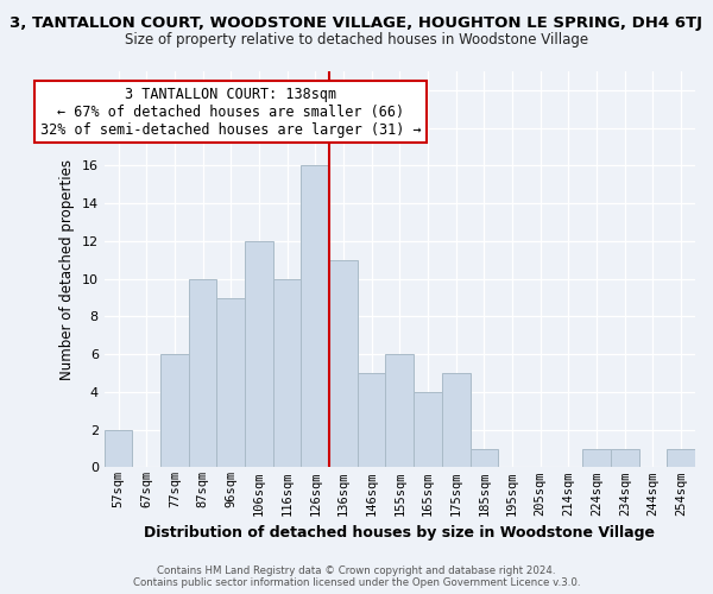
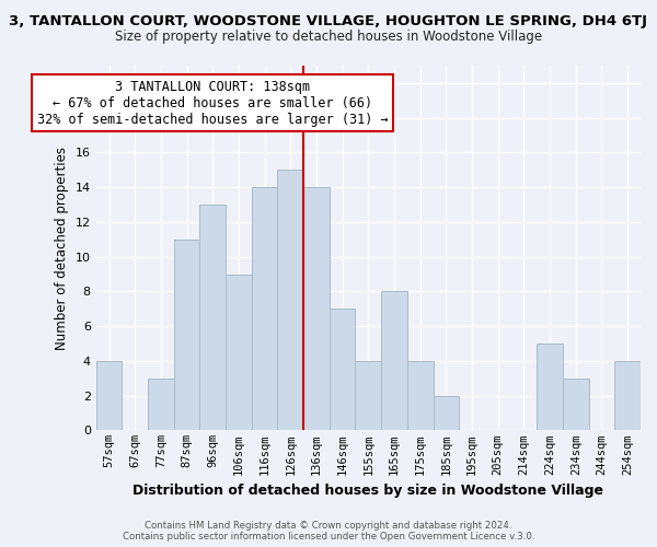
57sqm: 2 -> 4
77sqm: 6 -> 3
87sqm: 10 -> 11
96sqm: 9 -> 13
106sqm: 12 -> 9
116sqm: 10 -> 14
126sqm: 16 -> 15
136sqm: 11 -> 14
146sqm: 5 -> 7
155sqm: 6 -> 4
165sqm: 4 -> 8
175sqm: 5 -> 4
185sqm: 1 -> 2
224sqm: 1 -> 5
234sqm: 1 -> 3
254sqm: 1 -> 4
